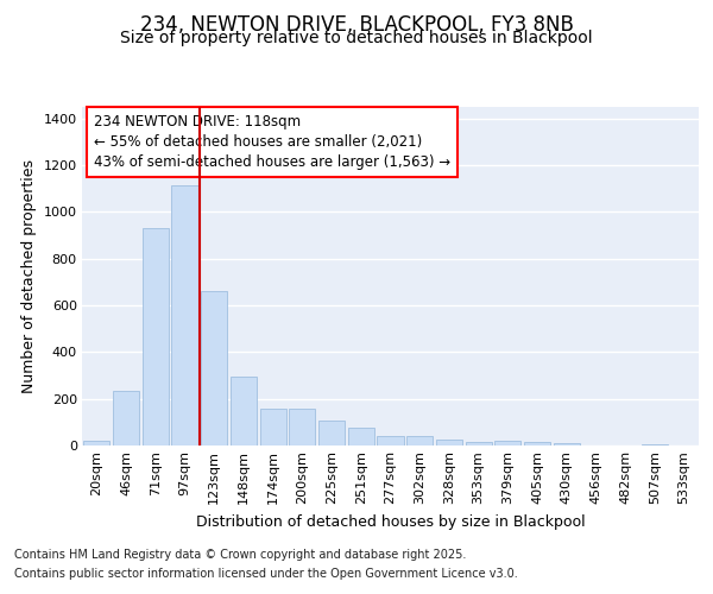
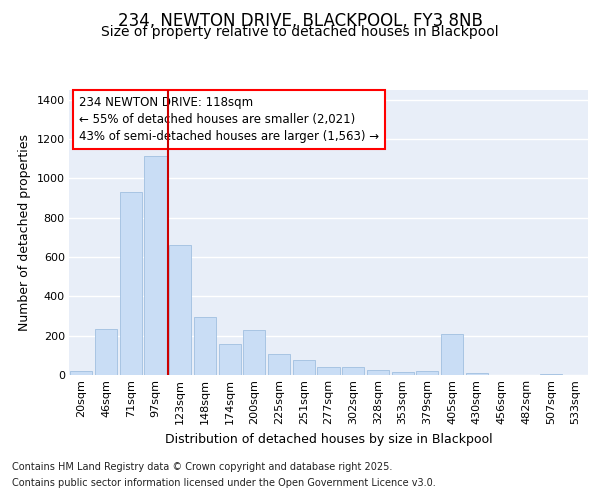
200sqm: 160 -> 230
405sqm: 10 -> 210
